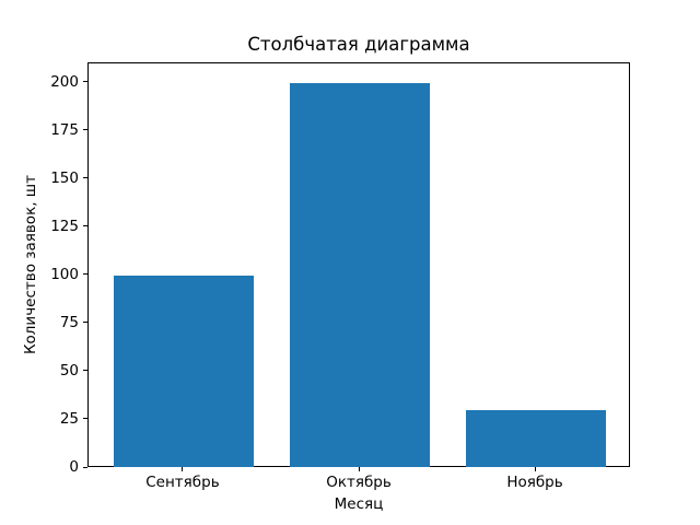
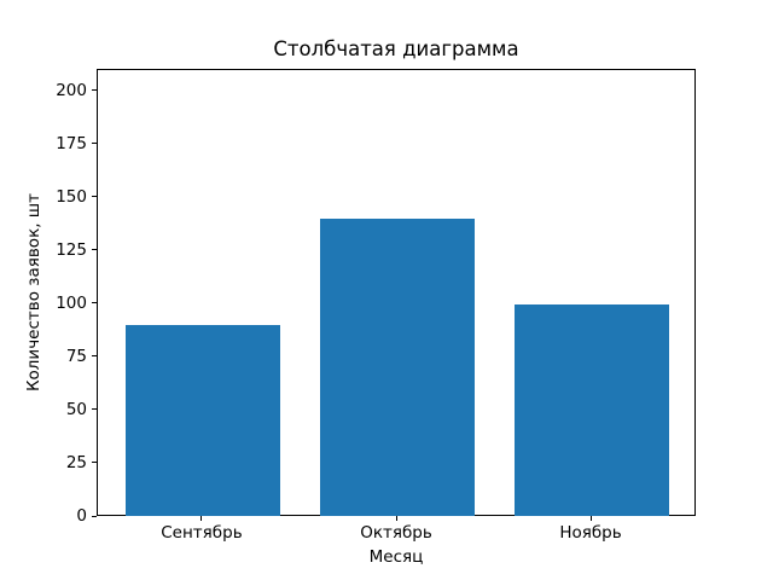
Сентябрь: 100 -> 90
Октябрь: 200 -> 140
Ноябрь: 30 -> 100
